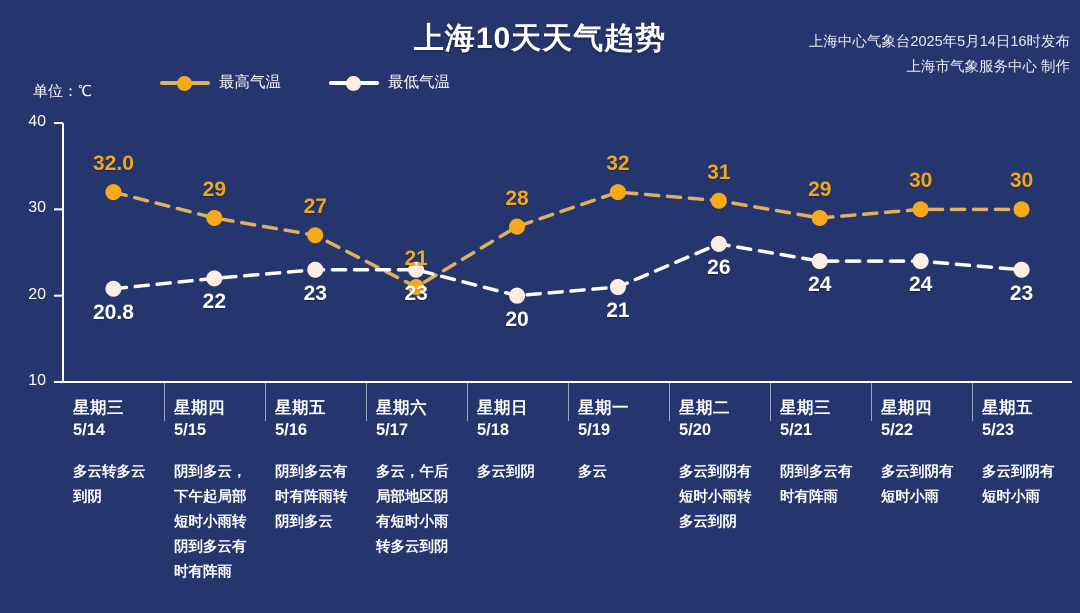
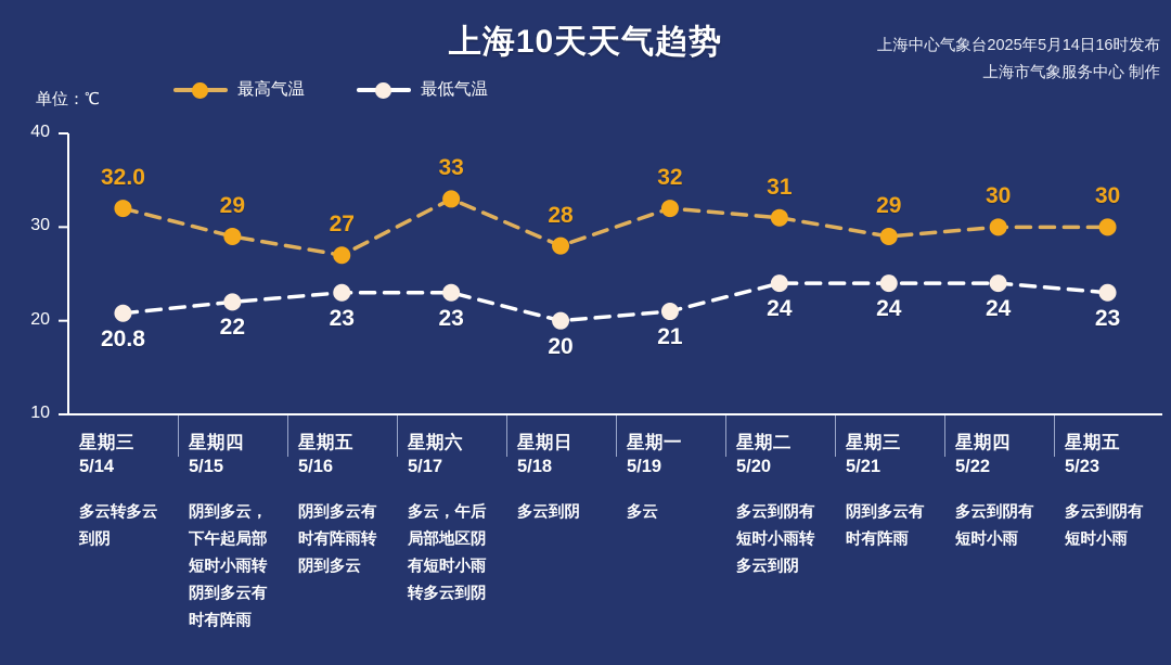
最高气温/5/17: 21 -> 33
最低气温/5/20: 26 -> 24
